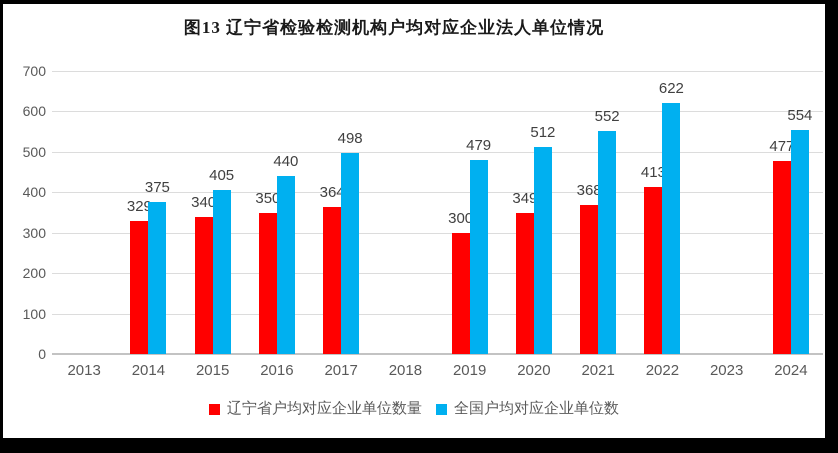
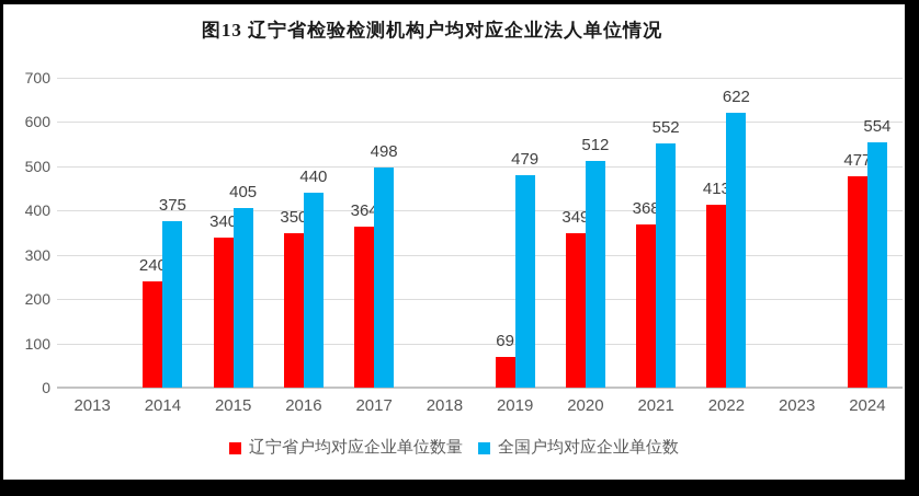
辽宁省户均对应企业单位数量/2014: 329 -> 240
辽宁省户均对应企业单位数量/2019: 300 -> 69
